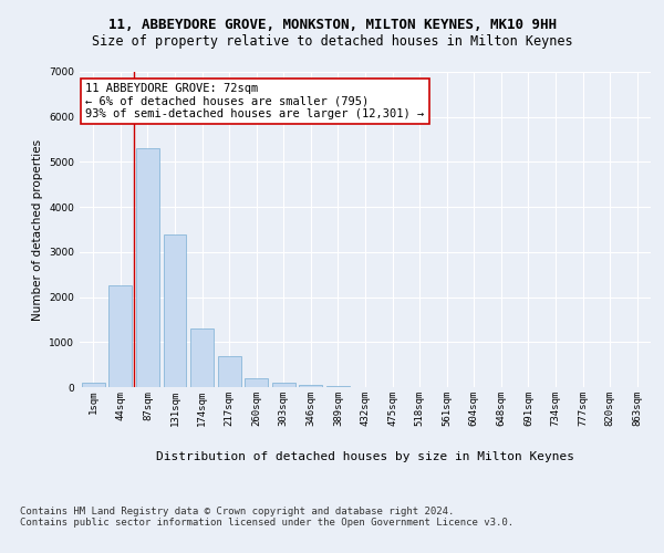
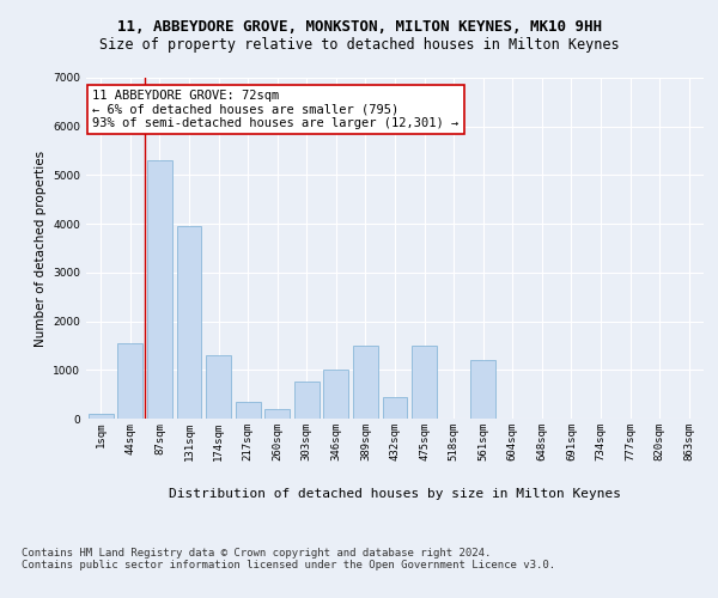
44sqm: 2250 -> 1550
131sqm: 3400 -> 3950
217sqm: 700 -> 350
303sqm: 100 -> 750
346sqm: 50 -> 1000
389sqm: 20 -> 1500
432sqm: 10 -> 450
475sqm: 0 -> 1500
561sqm: 0 -> 1200
